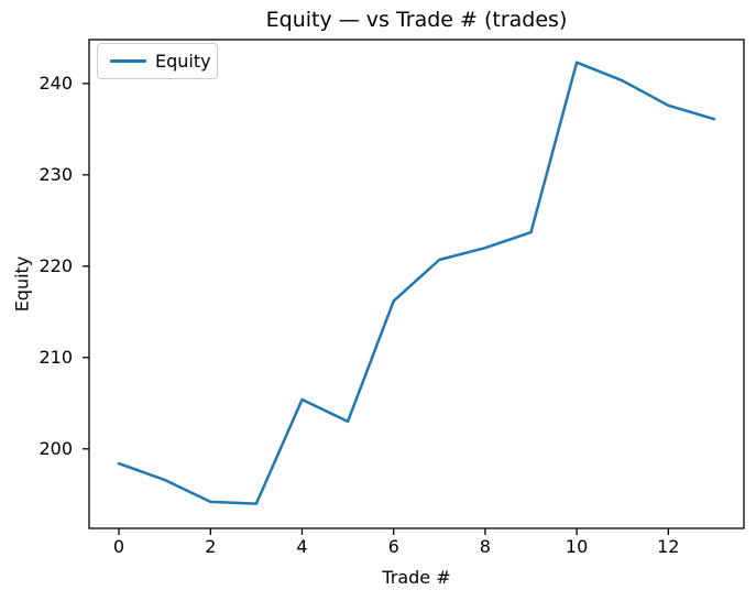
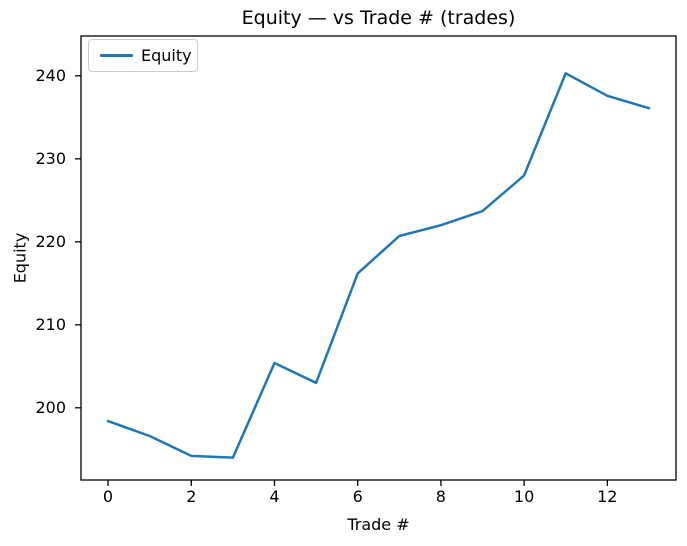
10: 242 -> 228
